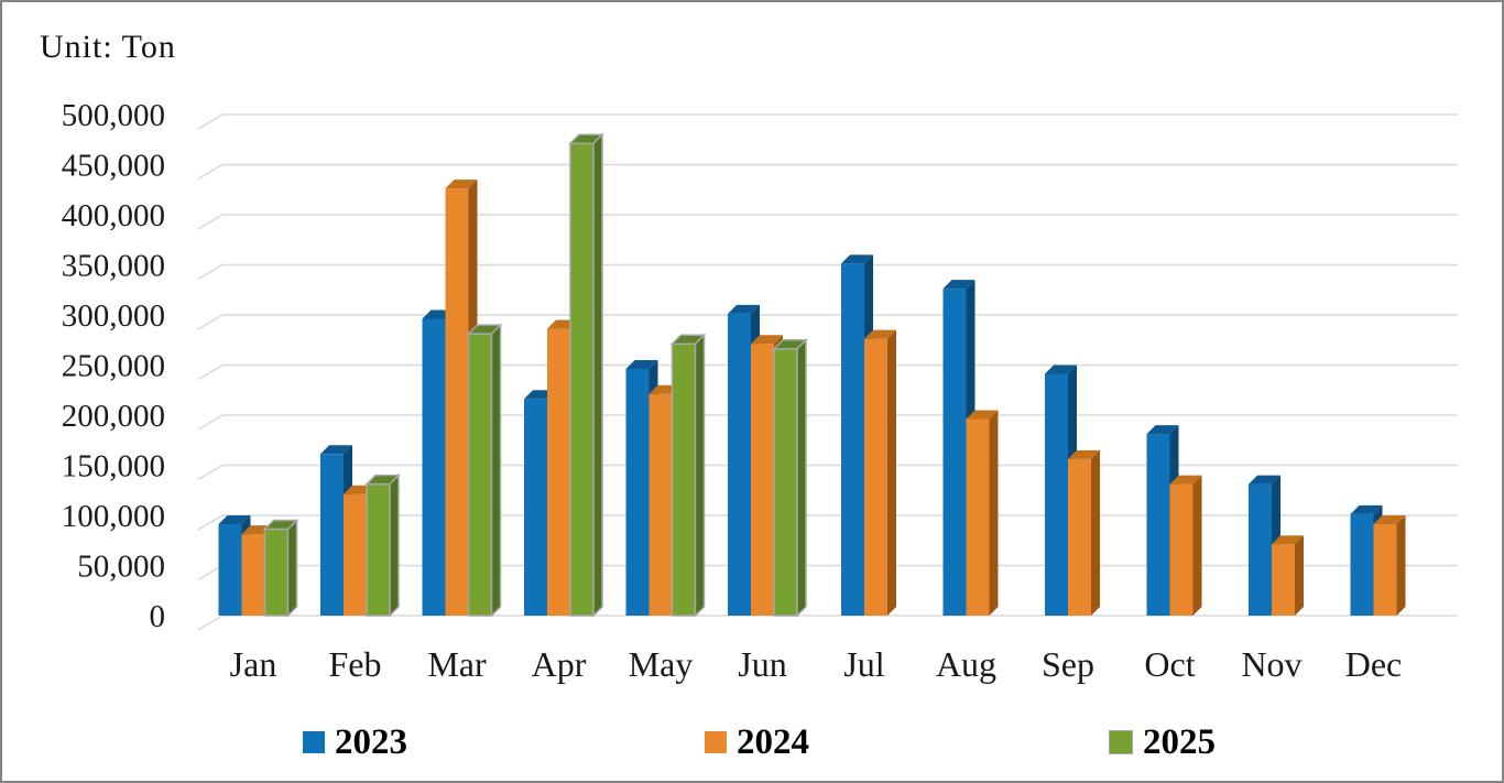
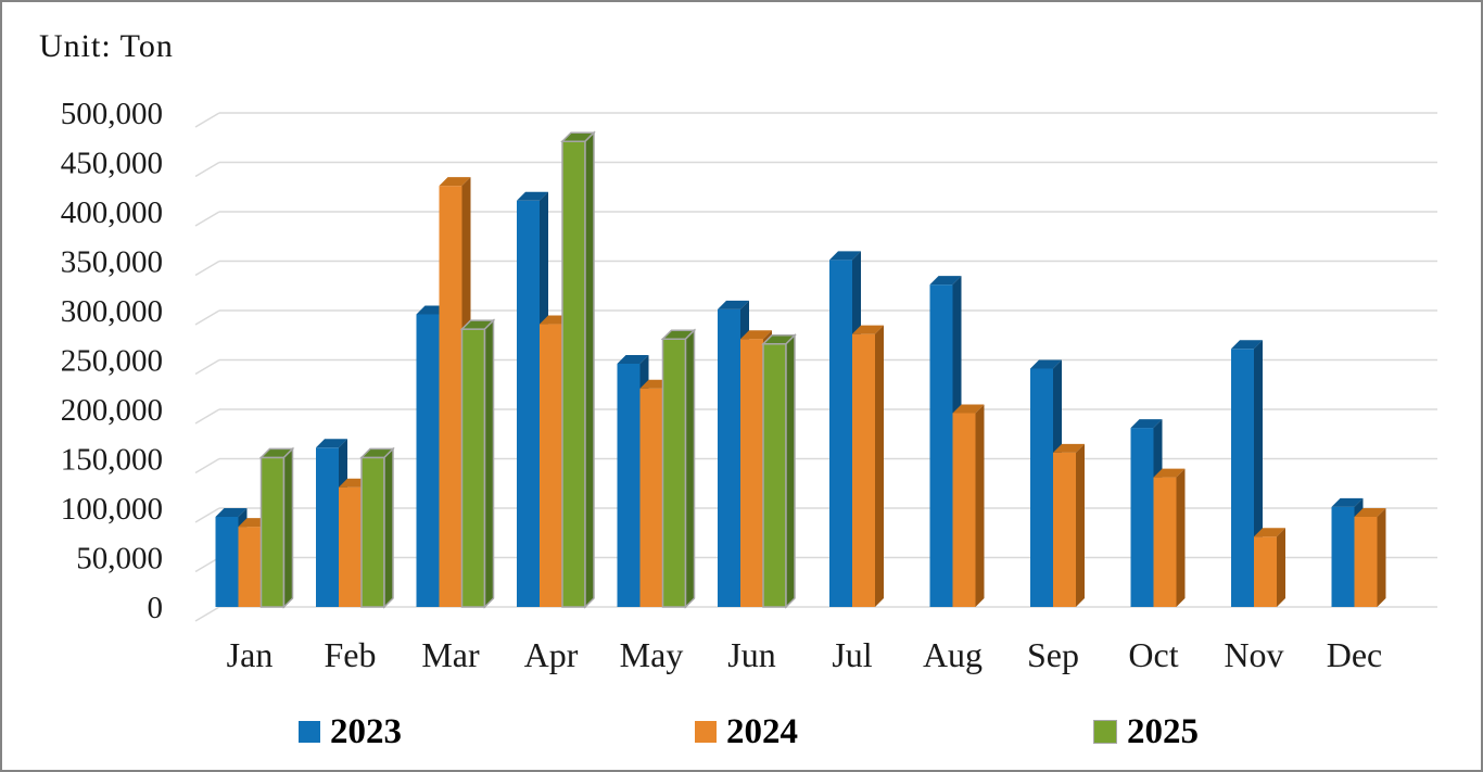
2025/Jan: 100000 -> 160000
2025/Feb: 140000 -> 160000
2023/Apr: 220000 -> 420000
2023/Nov: 140000 -> 270000
